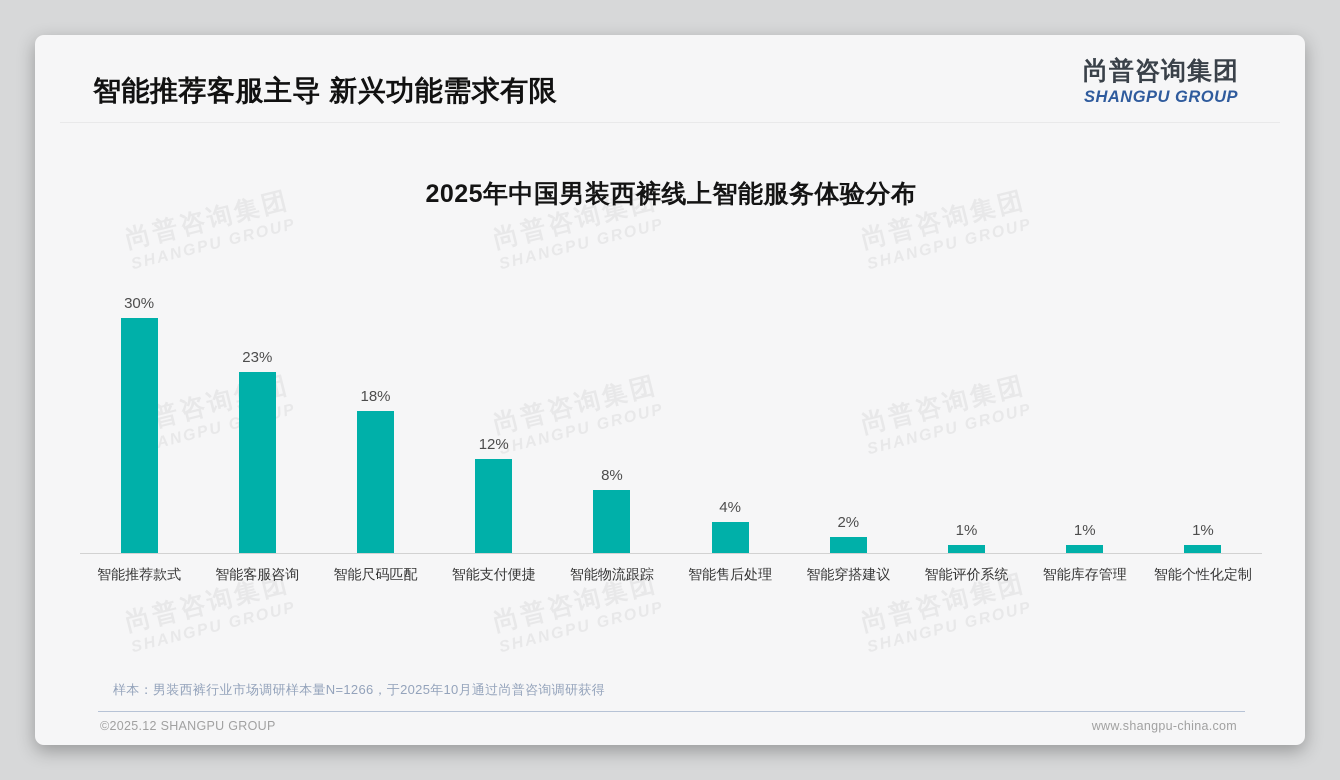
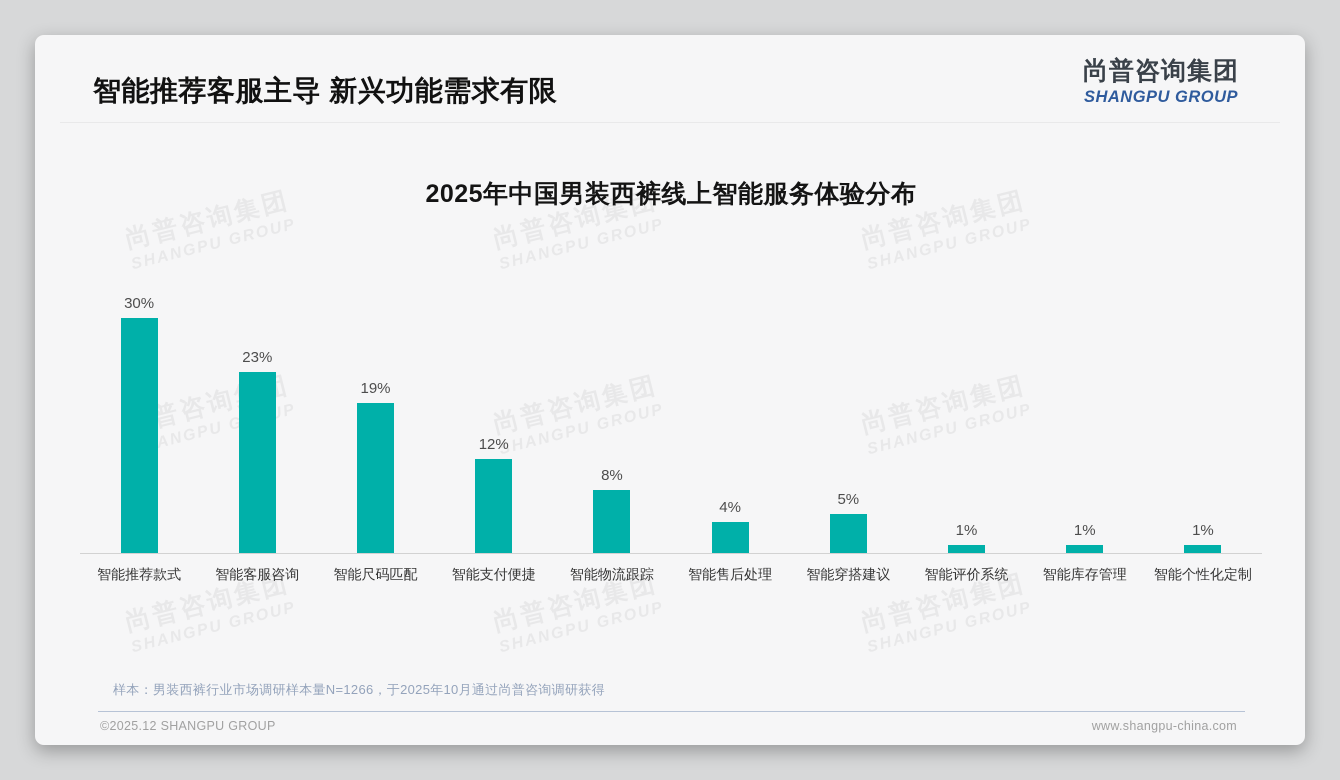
智能尺码匹配: 18% -> 19%
智能穿搭建议: 2% -> 5%
